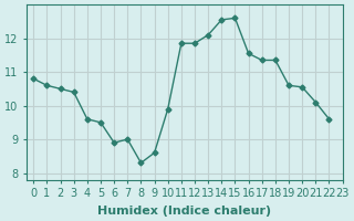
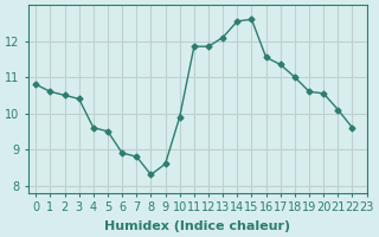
7: 9.00 -> 8.80
18: 11.35 -> 11.00
